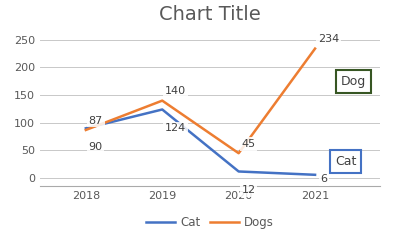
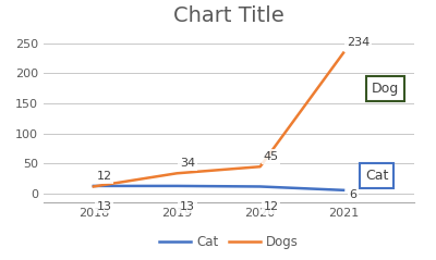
Cat/2018: 90 -> 13
Dogs/2018: 87 -> 12
Cat/2019: 124 -> 13
Dogs/2019: 140 -> 34
